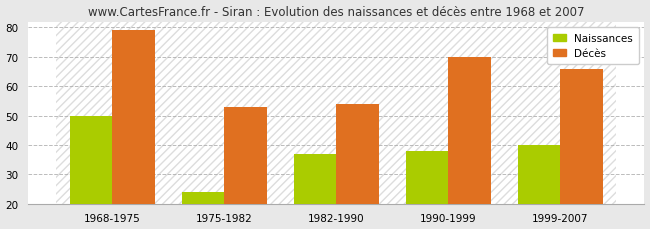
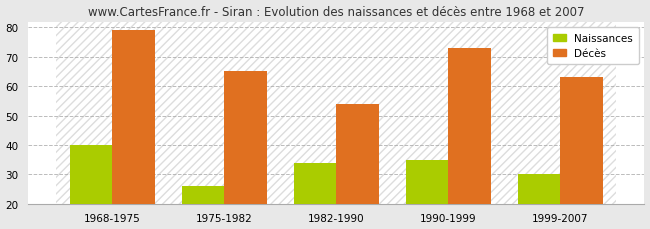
Naissances/1968-1975: 50 -> 40
Naissances/1975-1982: 24 -> 26
Décès/1975-1982: 53 -> 65
Naissances/1982-1990: 37 -> 34
Naissances/1990-1999: 38 -> 35
Décès/1990-1999: 70 -> 73
Naissances/1999-2007: 40 -> 30
Décès/1999-2007: 66 -> 63
